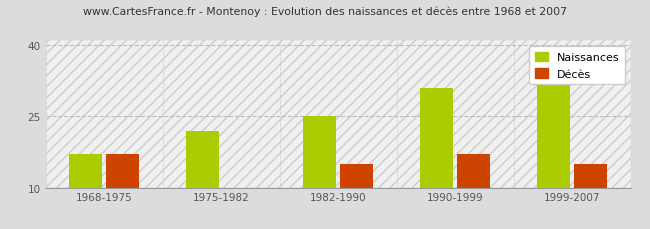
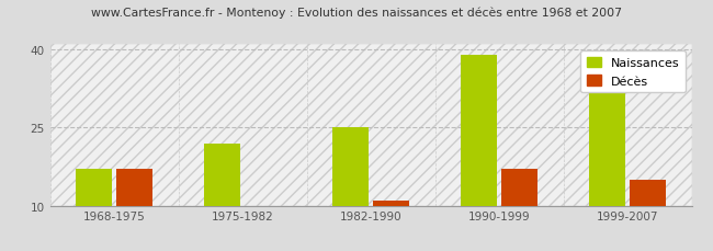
Décès/1982-1990: 15 -> 11
Naissances/1990-1999: 31 -> 39
